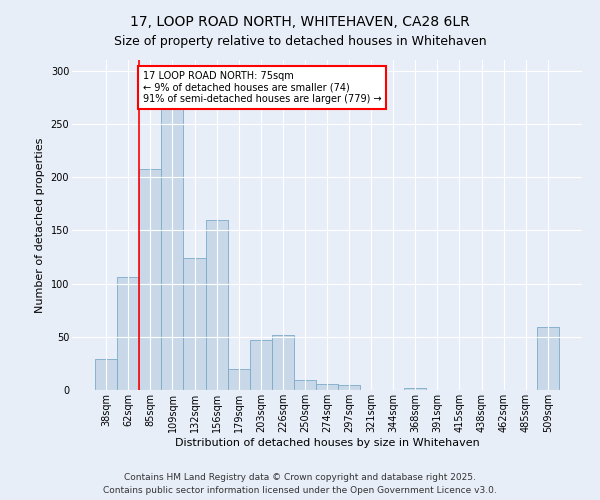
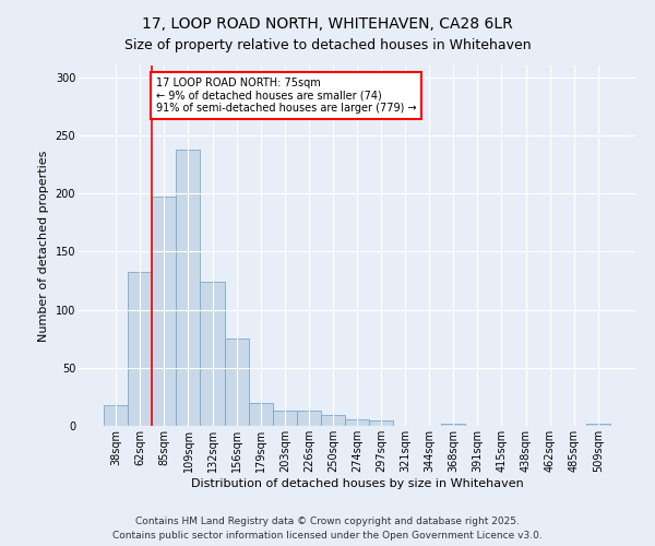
38sqm: 29 -> 18
62sqm: 106 -> 132
85sqm: 208 -> 197
109sqm: 266 -> 238
156sqm: 160 -> 75
203sqm: 47 -> 13
226sqm: 52 -> 13
509sqm: 59 -> 2
